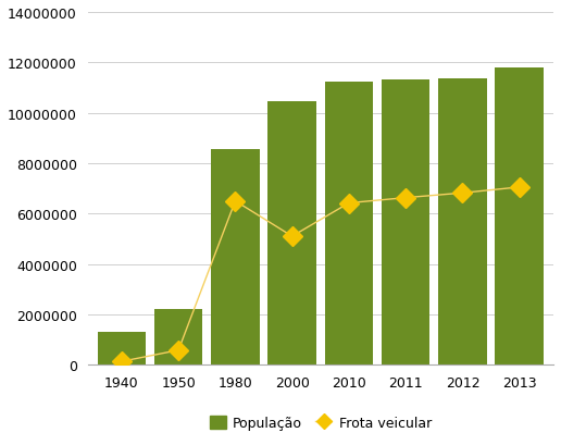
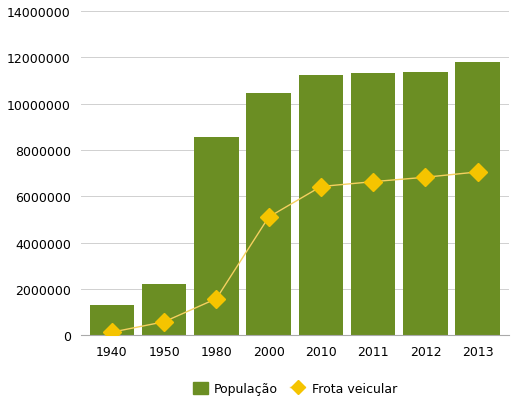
Frota veicular/1980: 6500000 -> 1580000
